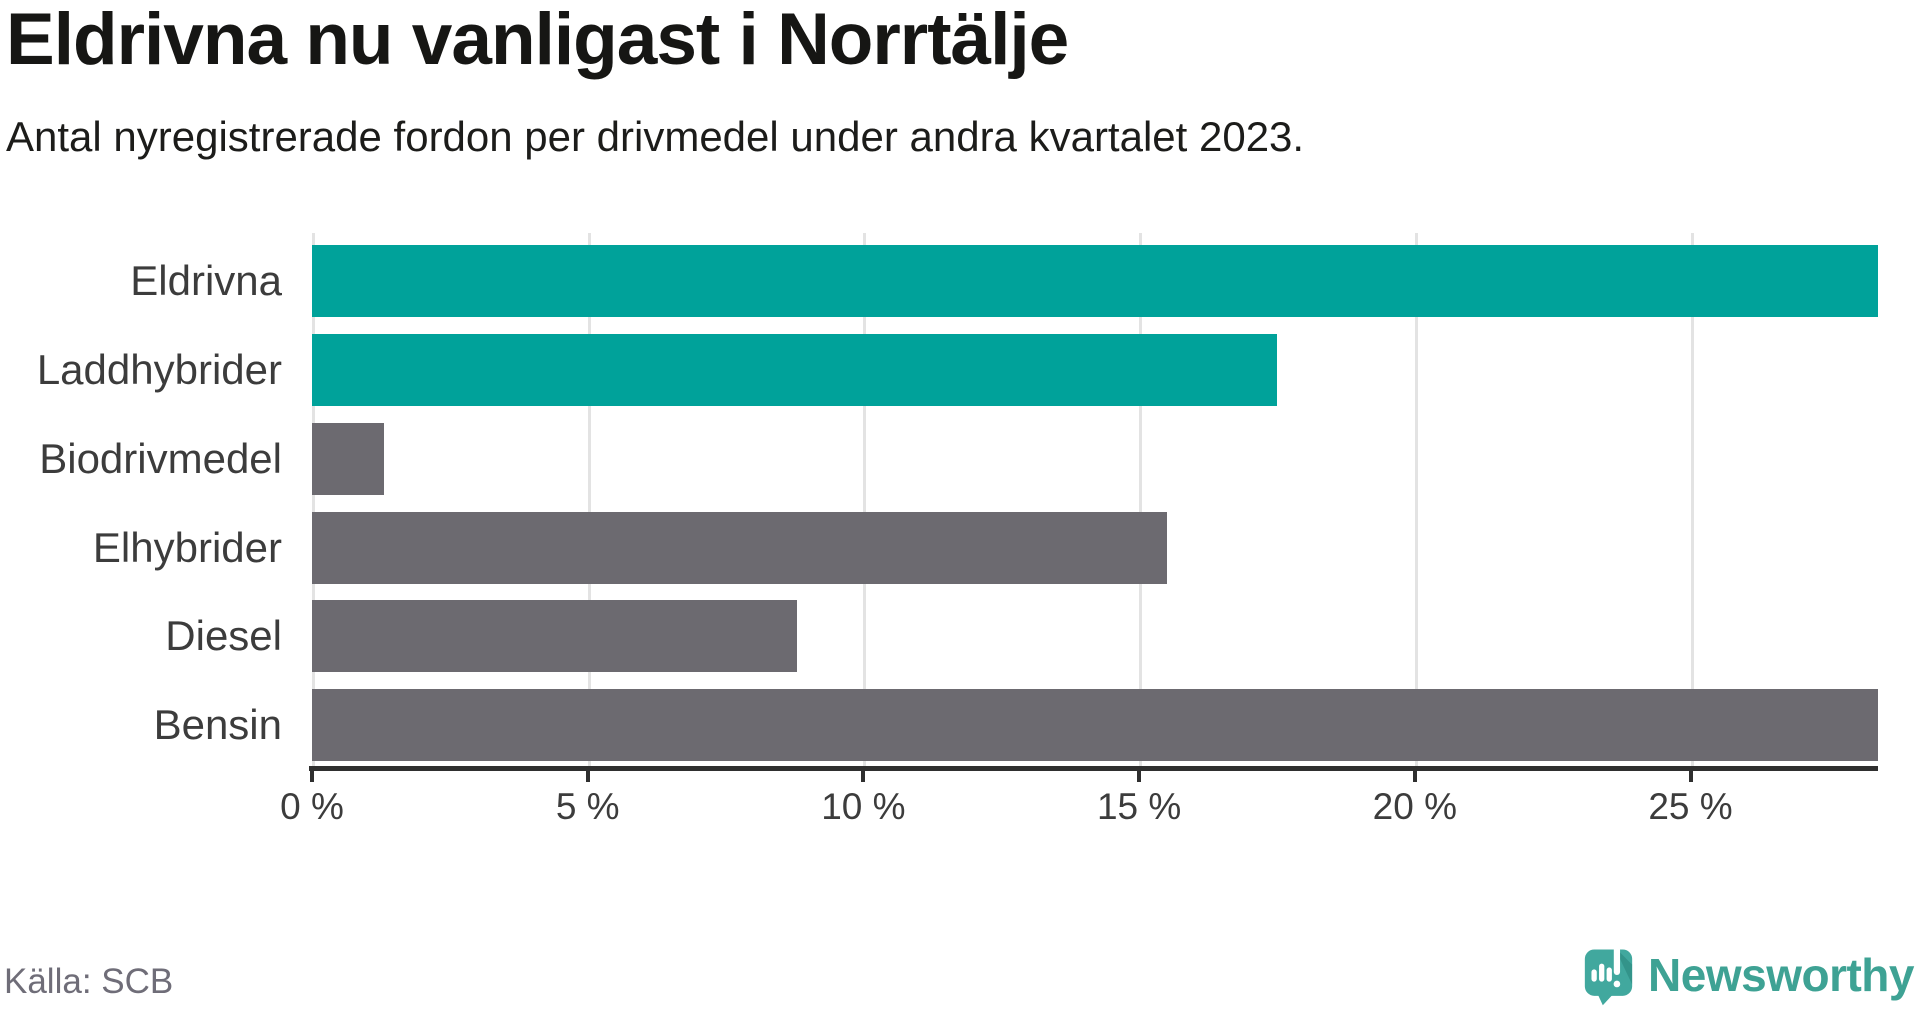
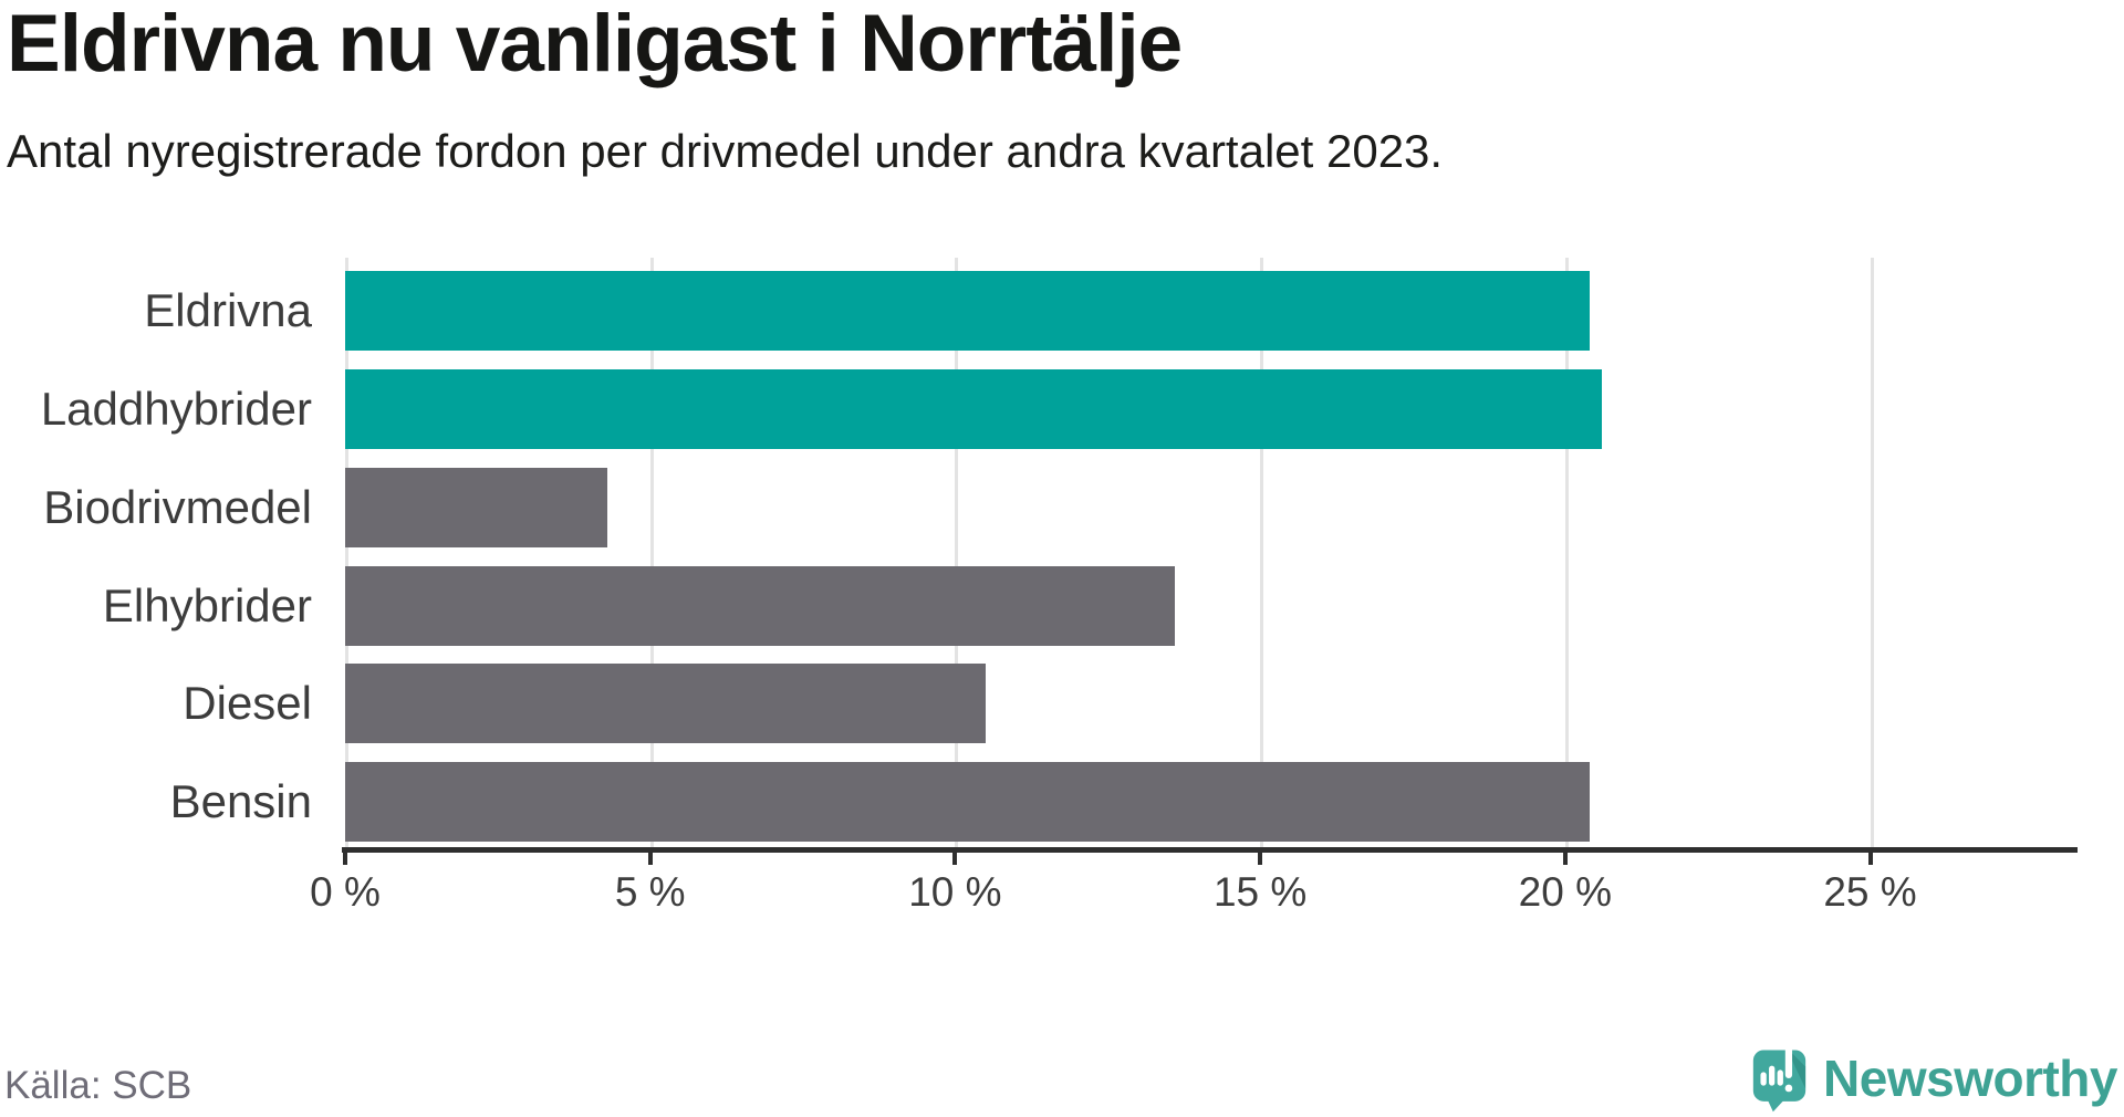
Eldrivna: 28.4% -> 20.4%
Laddhybrider: 17.5% -> 20.6%
Biodrivmedel: 1.3% -> 4.3%
Elhybrider: 15.5% -> 13.6%
Diesel: 8.8% -> 10.5%
Bensin: 28.4% -> 20.4%
